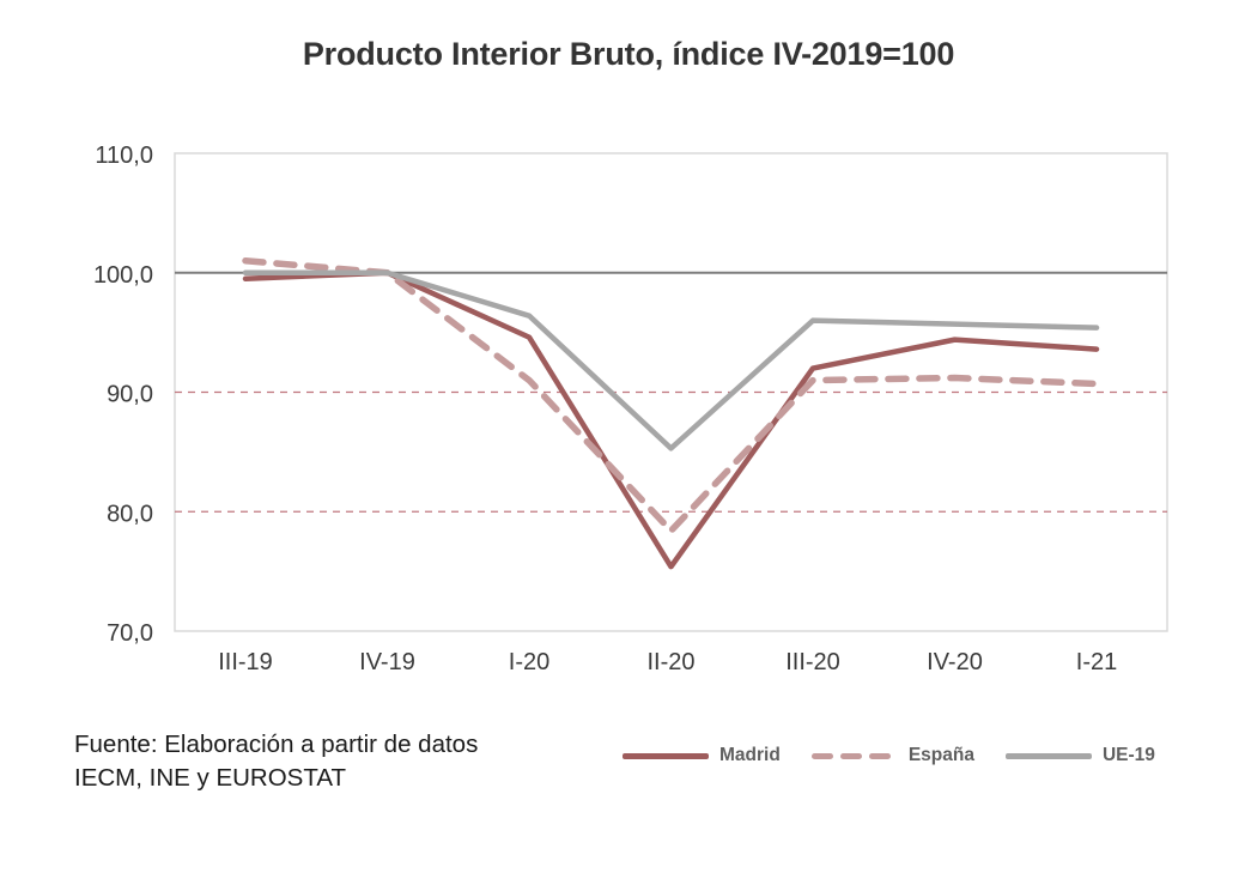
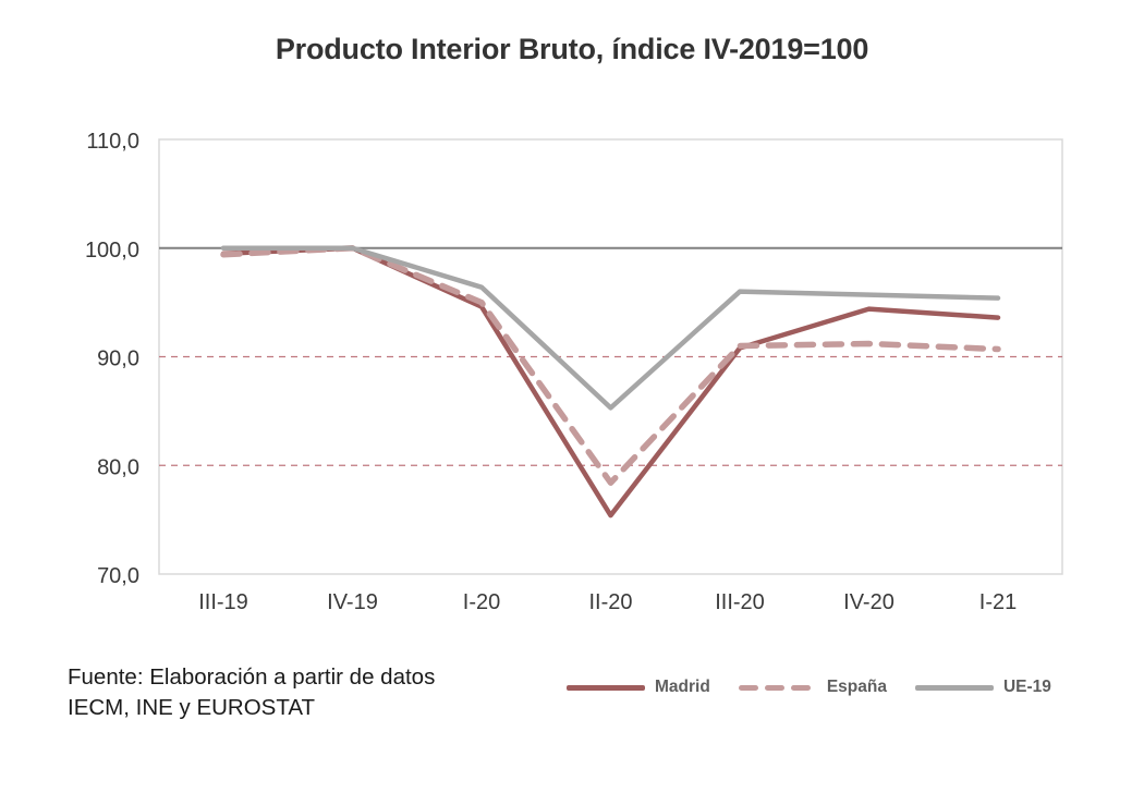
España/III-19: 101 -> 99
España/I-20: 91 -> 95
Madrid/III-20: 92 -> 91
